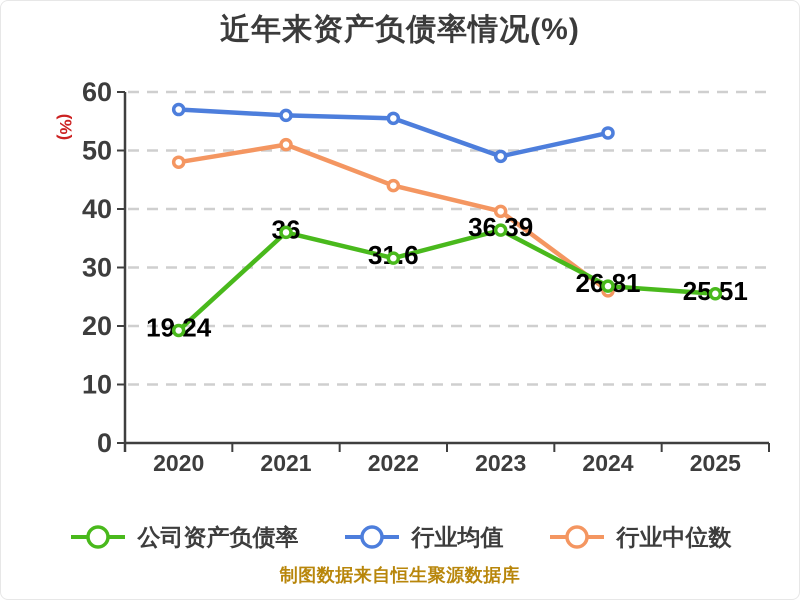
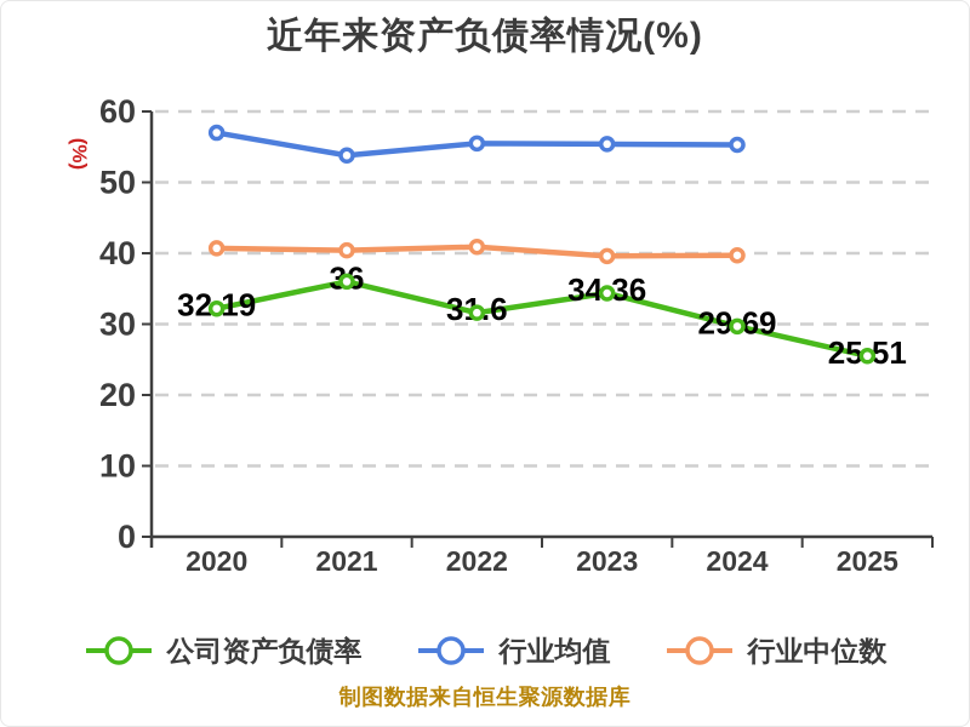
公司资产负债率/2020: 19.24 -> 32.19
行业中位数/2020: 48 -> 41
行业均值/2021: 56 -> 54
行业中位数/2021: 51 -> 40
行业中位数/2022: 44 -> 41
公司资产负债率/2023: 36.39 -> 34.36
行业均值/2023: 49 -> 55
公司资产负债率/2024: 26.81 -> 29.69
行业均值/2024: 53 -> 55
行业中位数/2024: 26 -> 40
